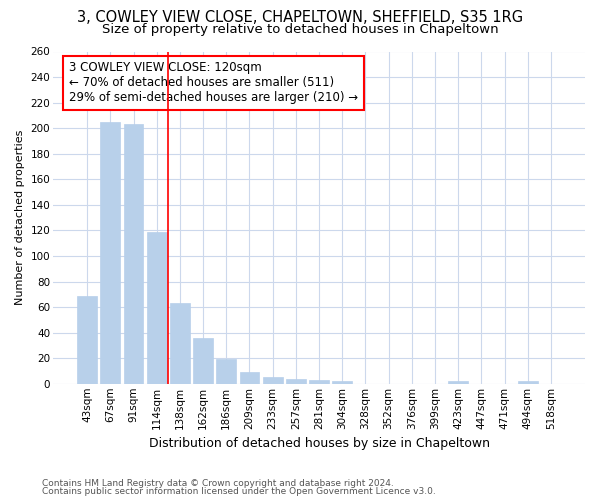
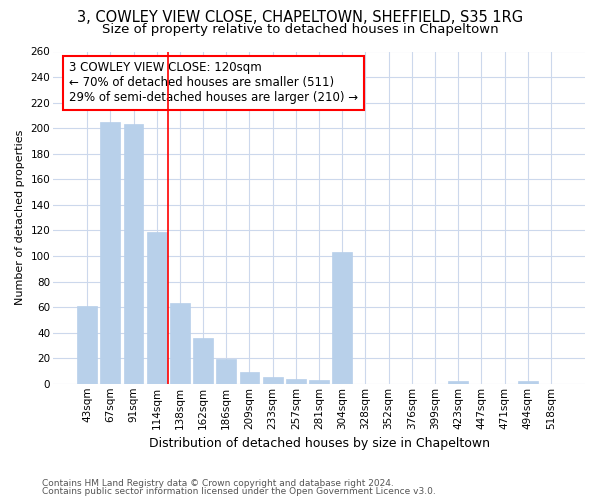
43sqm: 69 -> 61
304sqm: 2 -> 103
